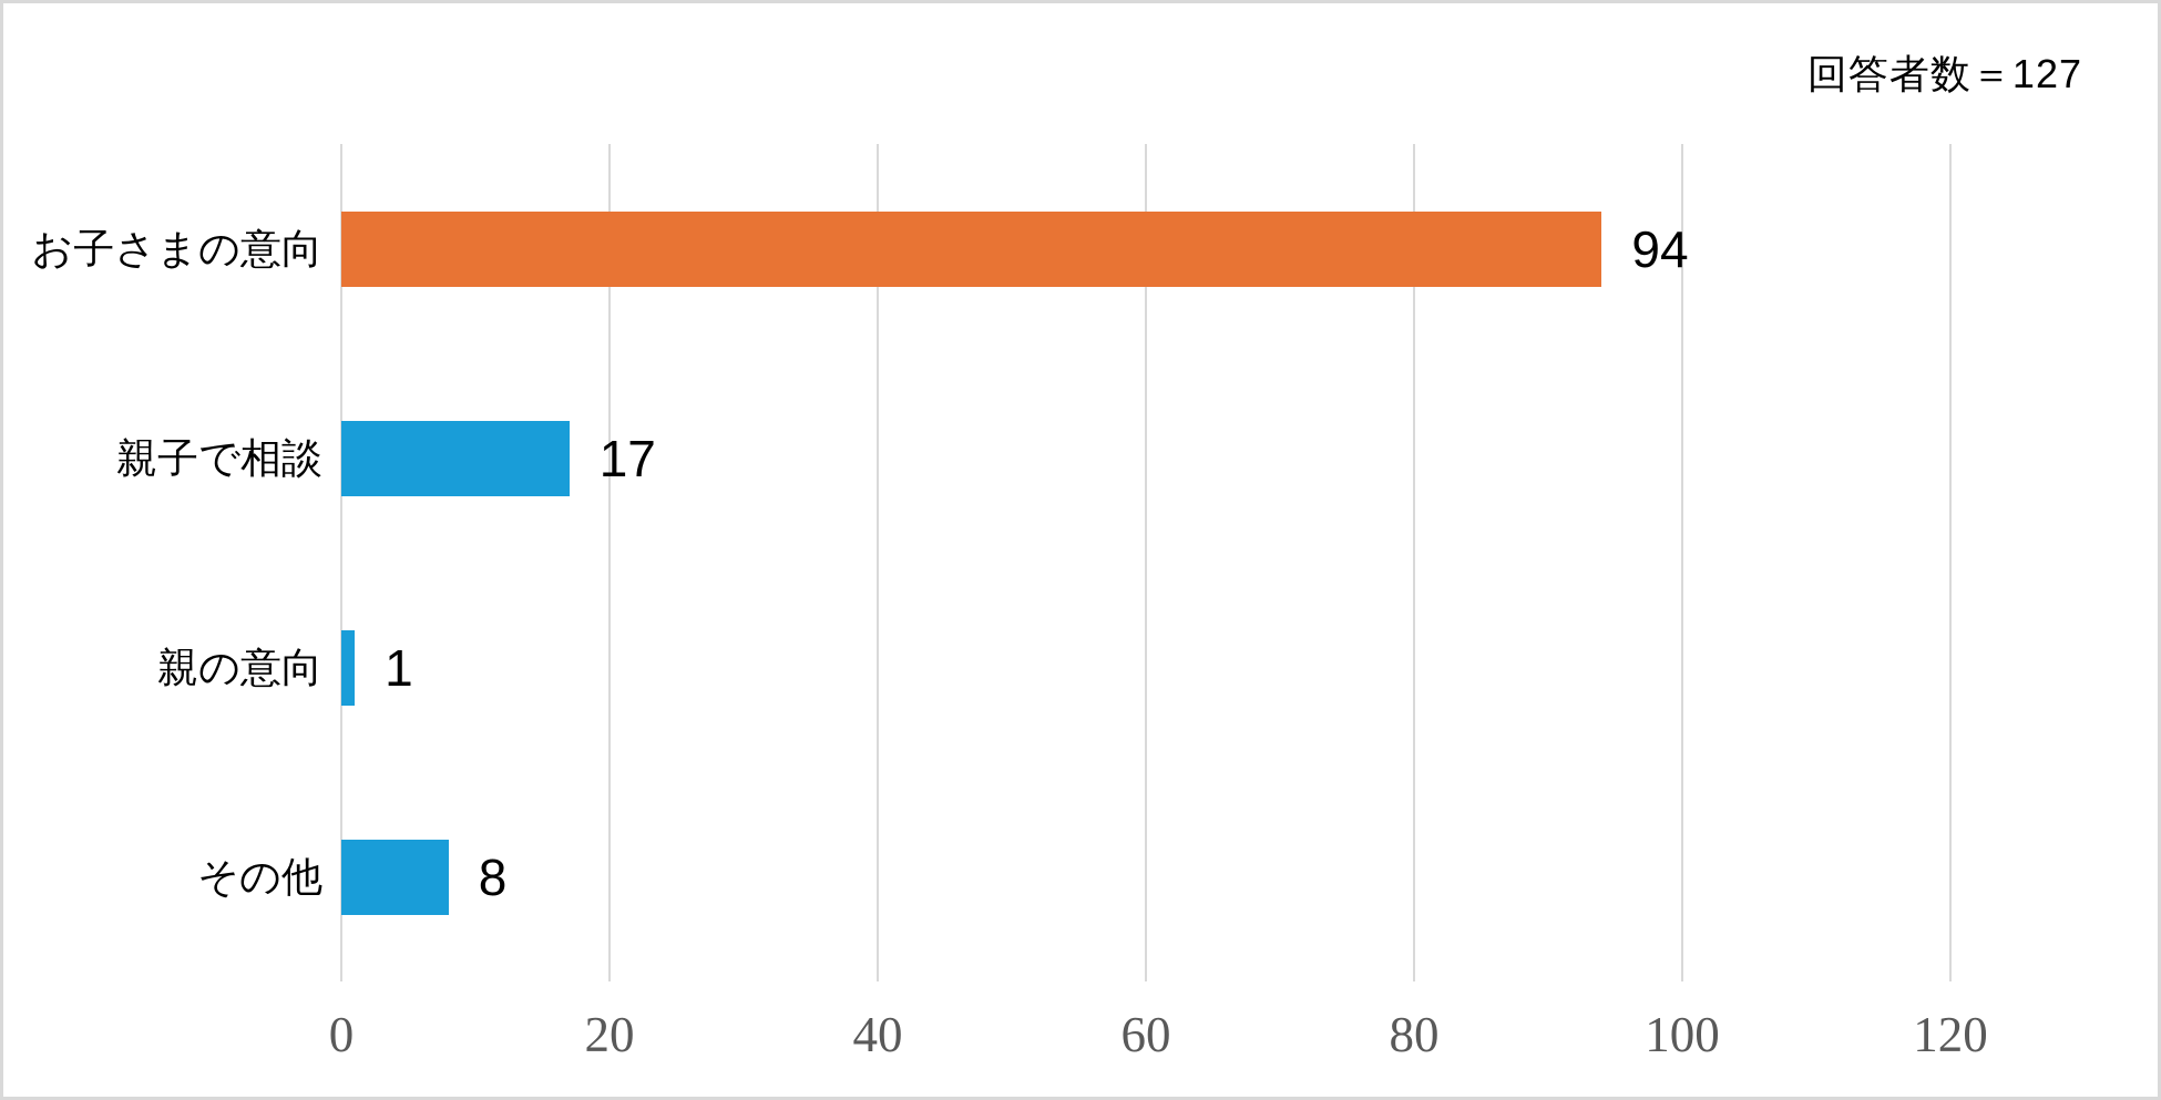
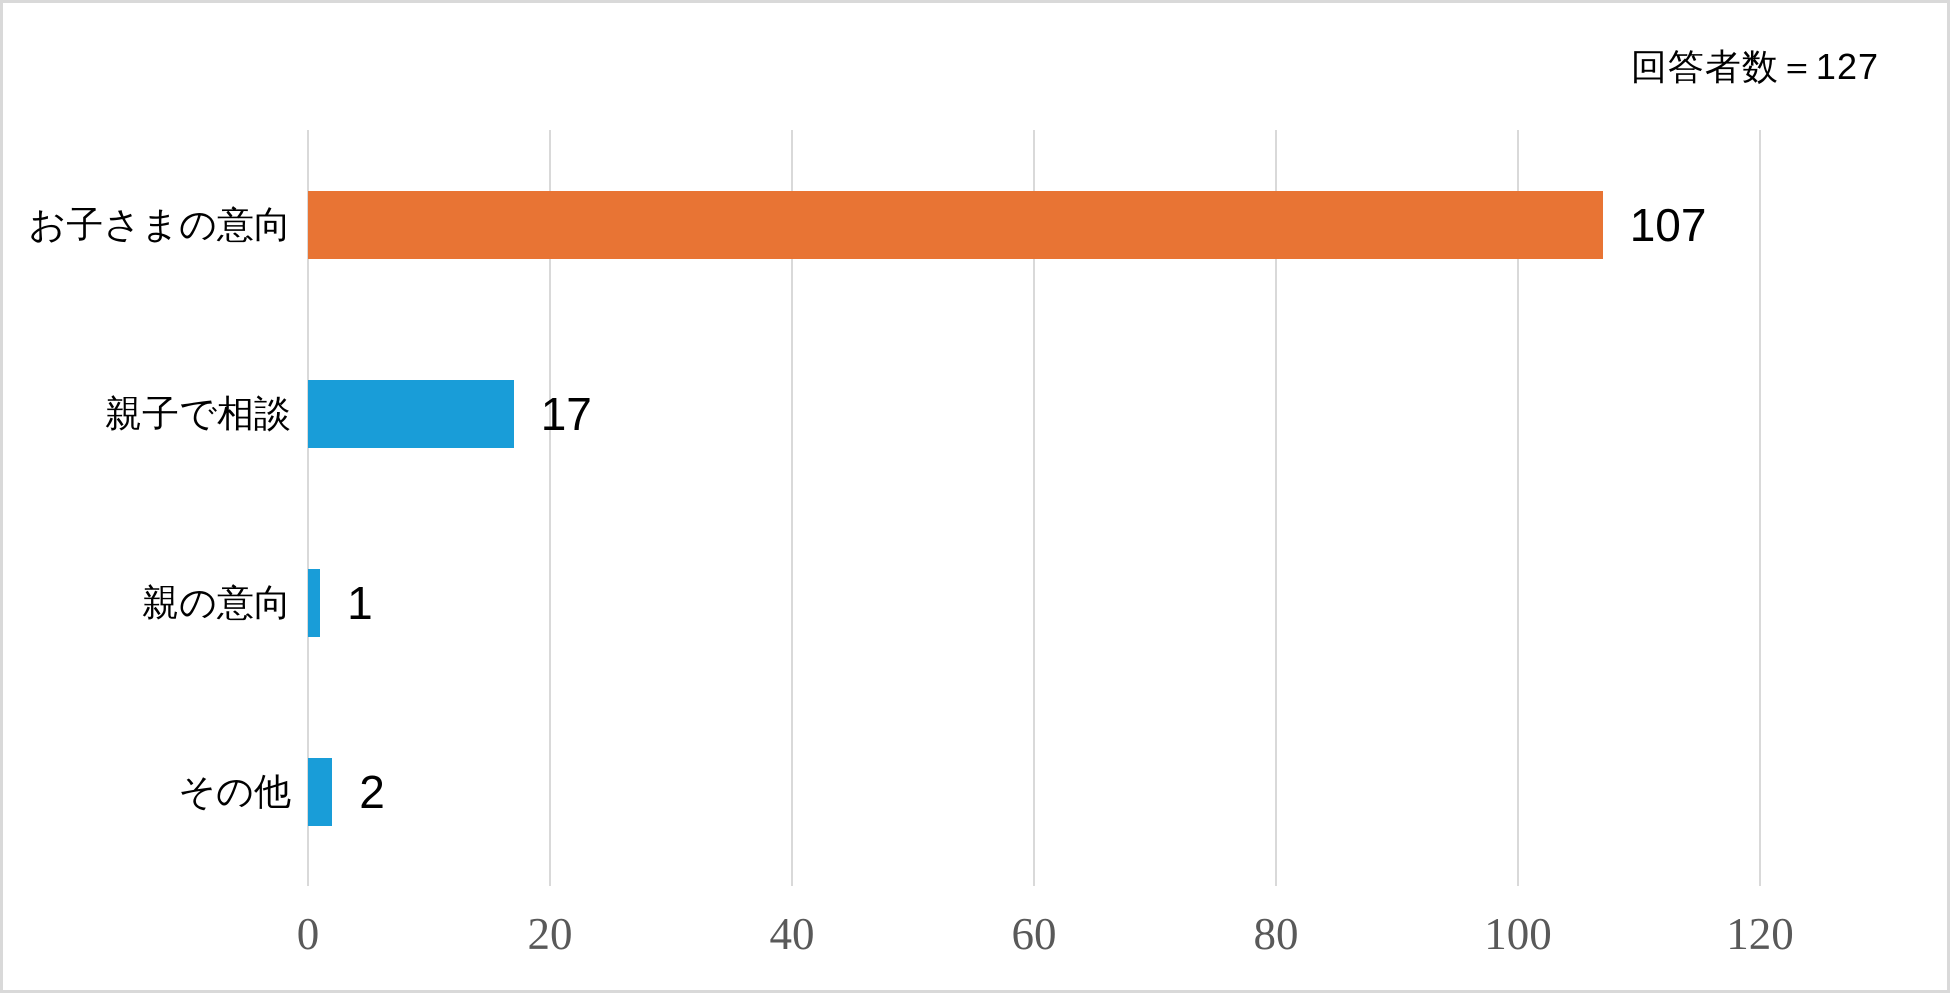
お子さまの意向: 94 -> 107
その他: 8 -> 2
